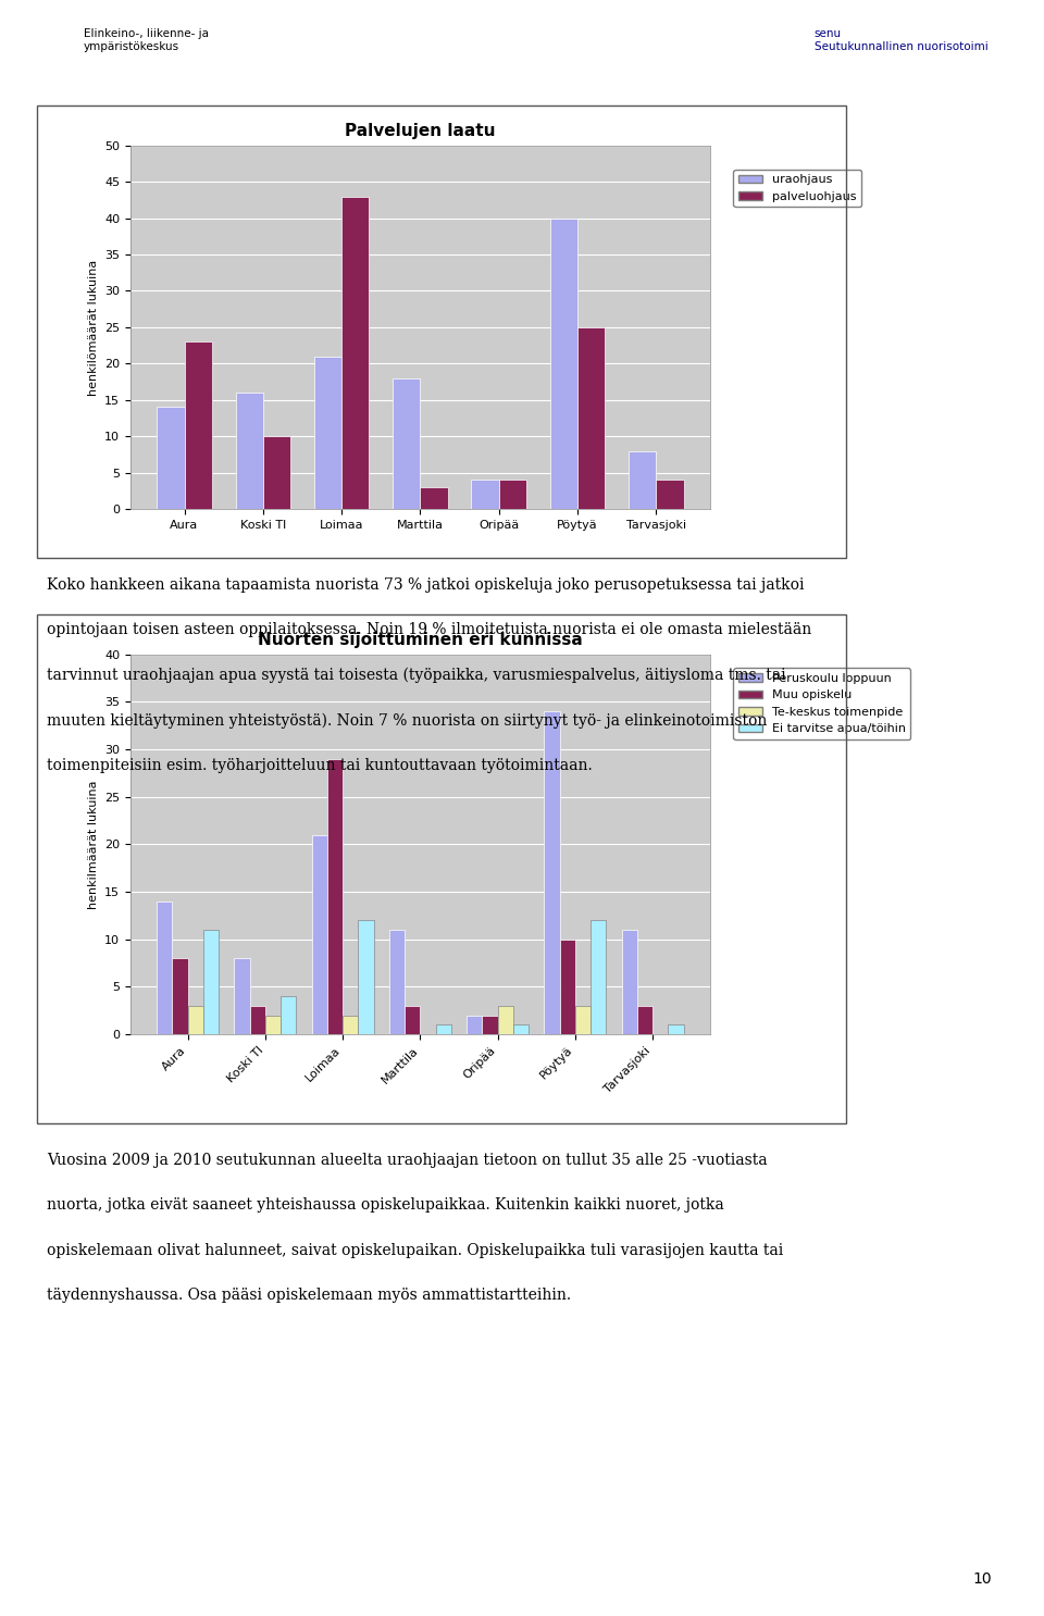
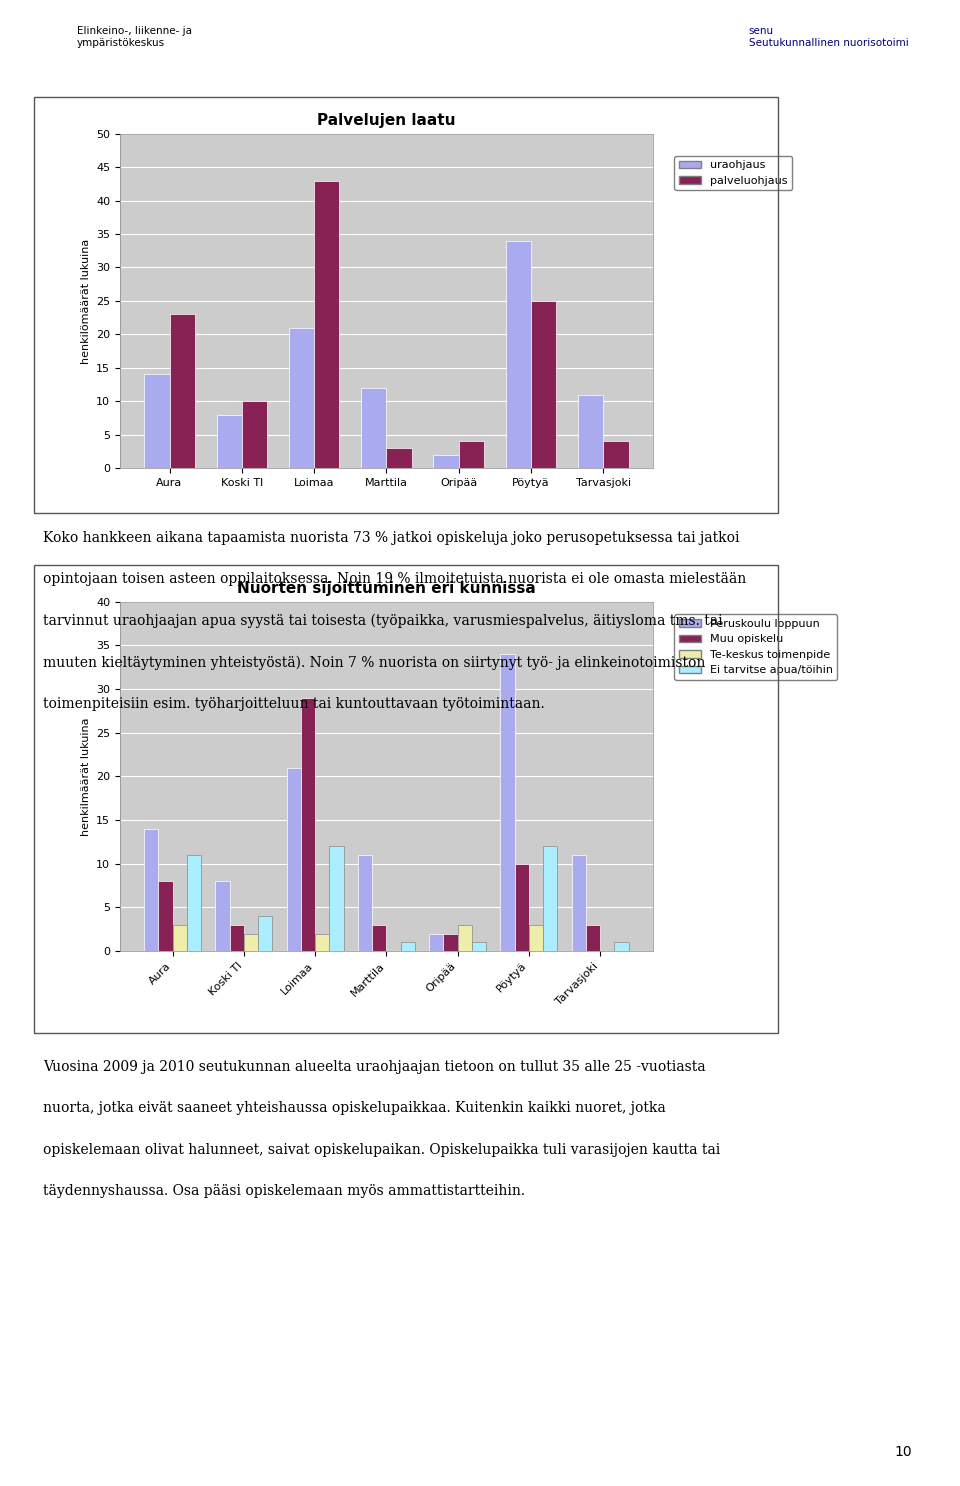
Palvelujen laatu/uraohjaus/Koski Tl: 16 -> 8
Palvelujen laatu/uraohjaus/Marttila: 18 -> 12
Palvelujen laatu/uraohjaus/Oripää: 4 -> 2
Palvelujen laatu/uraohjaus/Pöytyä: 40 -> 34
Palvelujen laatu/uraohjaus/Tarvasjoki: 8 -> 11
